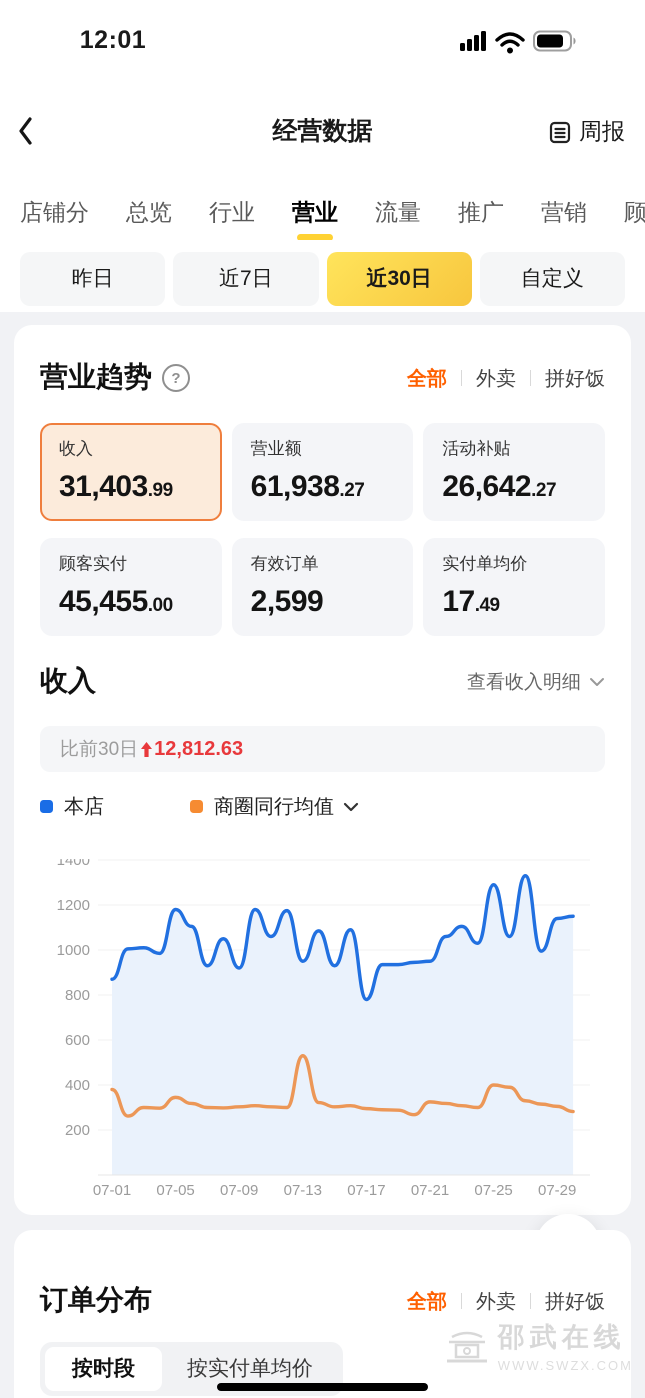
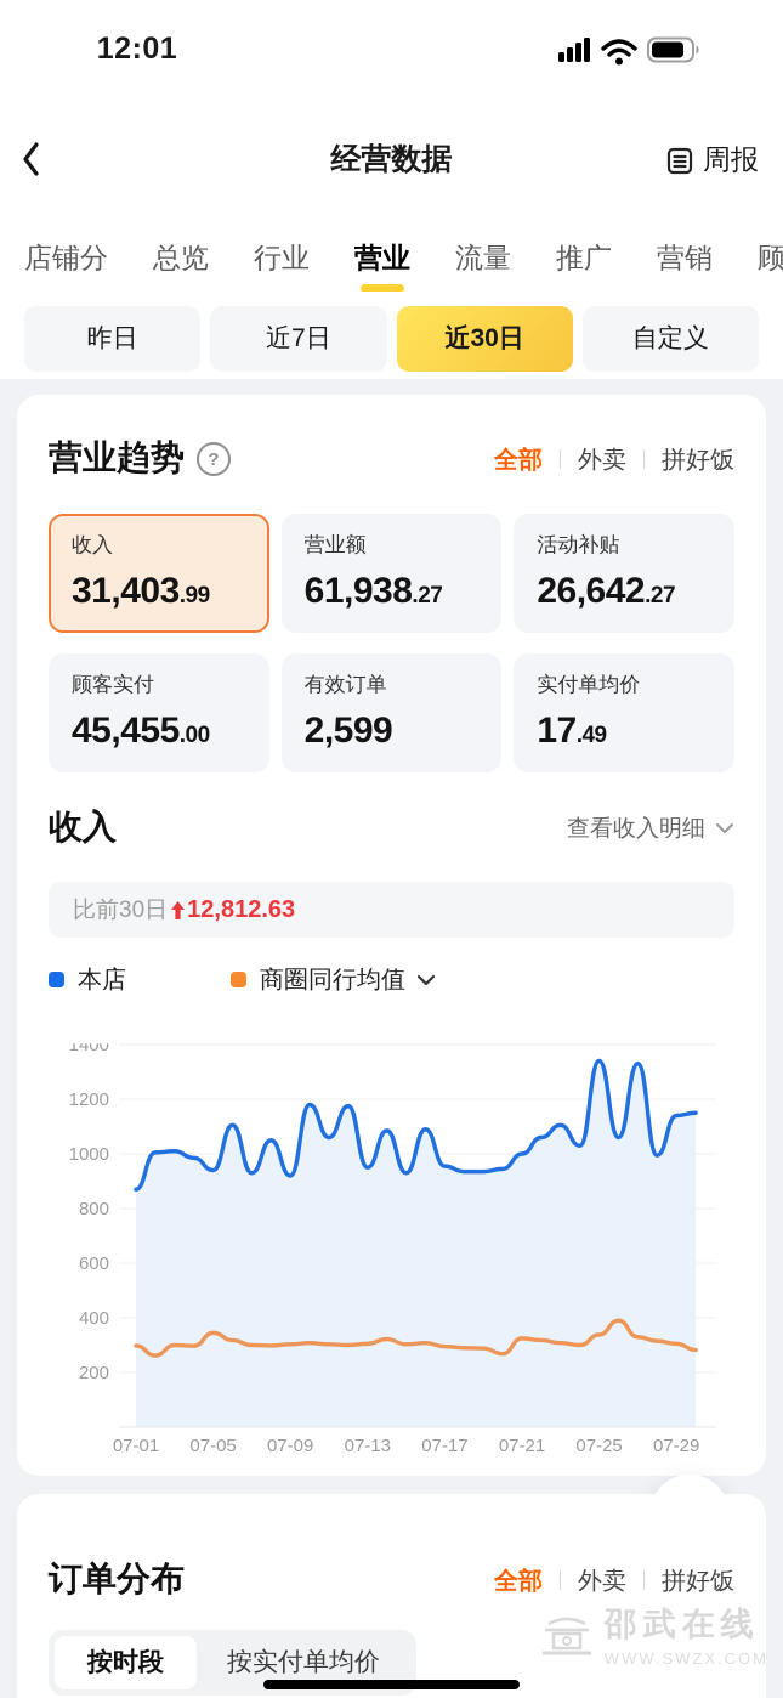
商圈同行均值/07-01: 380 -> 300
本店/07-05: 1180 -> 940
商圈同行均值/07-13: 530 -> 300
本店/07-17: 780 -> 960
本店/07-21: 950 -> 1000
本店/07-25: 1290 -> 1340
商圈同行均值/07-25: 400 -> 340
